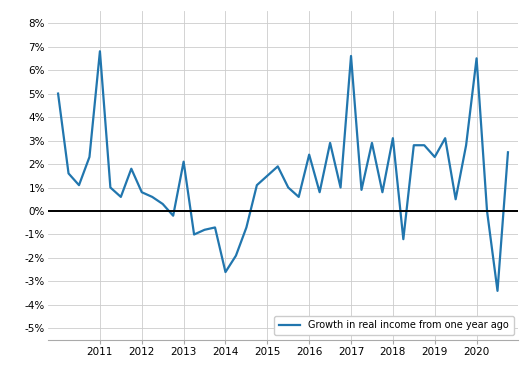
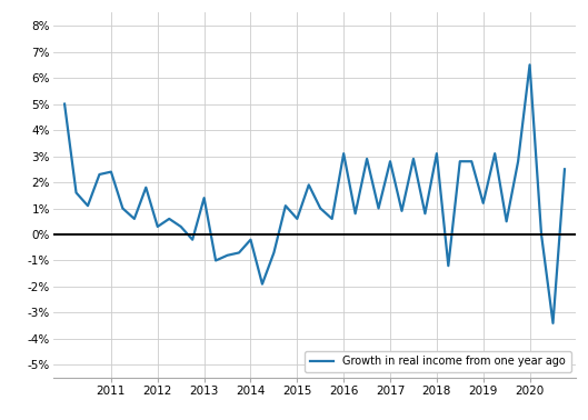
2011: 6.8% -> 2.4%
2012: 0.8% -> 0.3%
2013: 2.1% -> 1.4%
2014: -2.6% -> -0.2%
2015: 1.5% -> 0.6%
2016: 2.4% -> 3.1%
2017: 6.6% -> 2.8%
2019: 2.3% -> 1.2%
